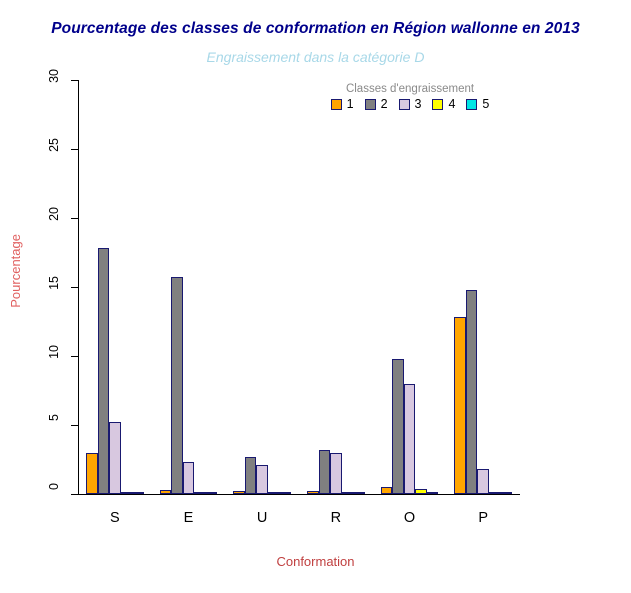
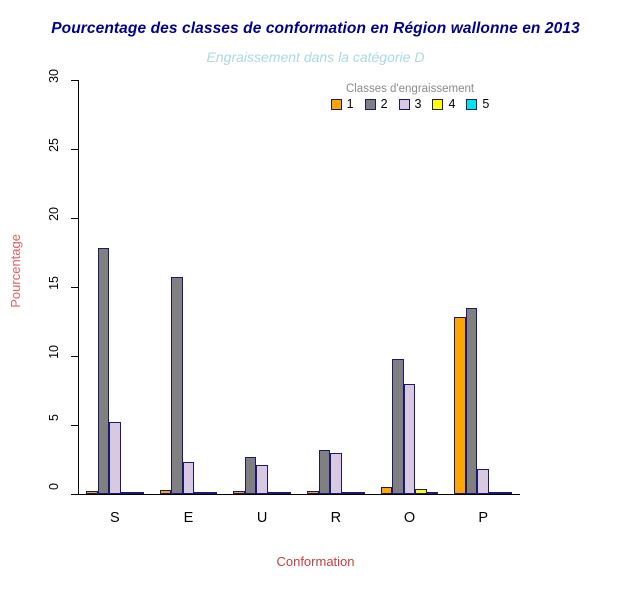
1/S: 3.0 -> 0.2
2/P: 14.8 -> 13.5
